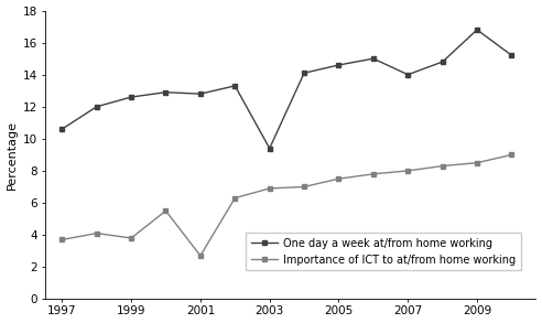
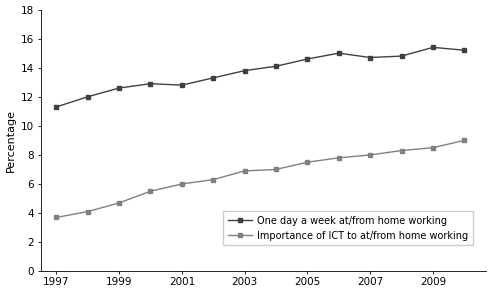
One day a week at/from home working/1997: 10.6 -> 11.3
Importance of ICT to at/from home working/1999: 3.8 -> 4.7
Importance of ICT to at/from home working/2001: 2.7 -> 6.0
One day a week at/from home working/2003: 9.4 -> 13.8
One day a week at/from home working/2007: 14.0 -> 14.7
One day a week at/from home working/2009: 16.8 -> 15.4
